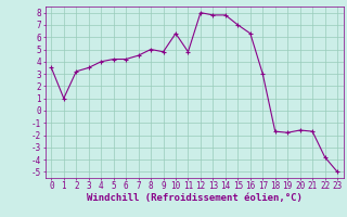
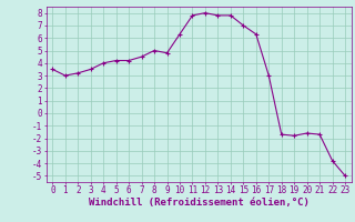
1: 1.0 -> 3.0
11: 4.8 -> 7.8
